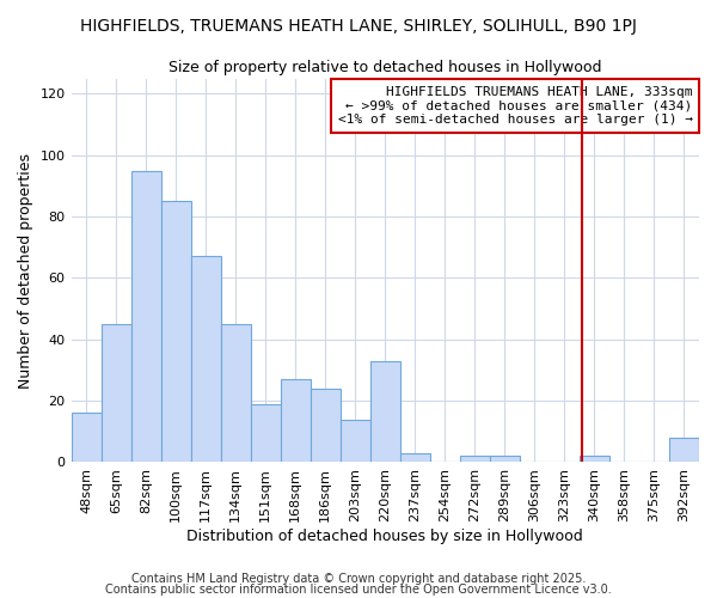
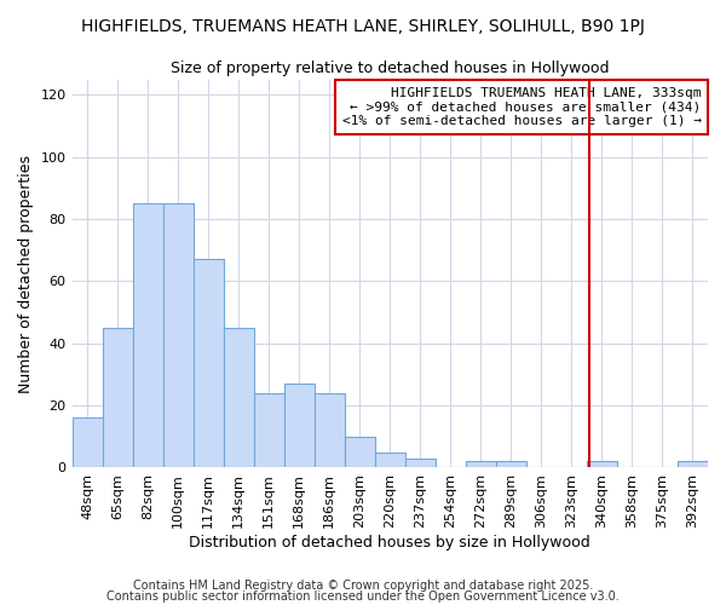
82sqm: 95 -> 85
151sqm: 19 -> 24
203sqm: 14 -> 10
220sqm: 33 -> 5
392sqm: 8 -> 2
